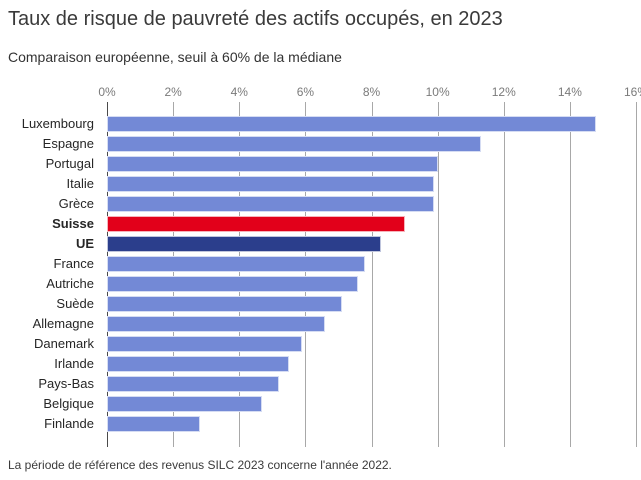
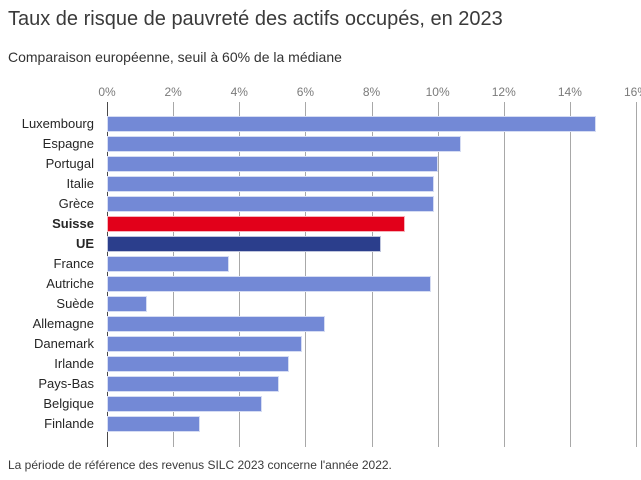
Espagne: 11.3% -> 10.7%
France: 7.8% -> 3.7%
Autriche: 7.6% -> 9.8%
Suède: 7.1% -> 1.2%
